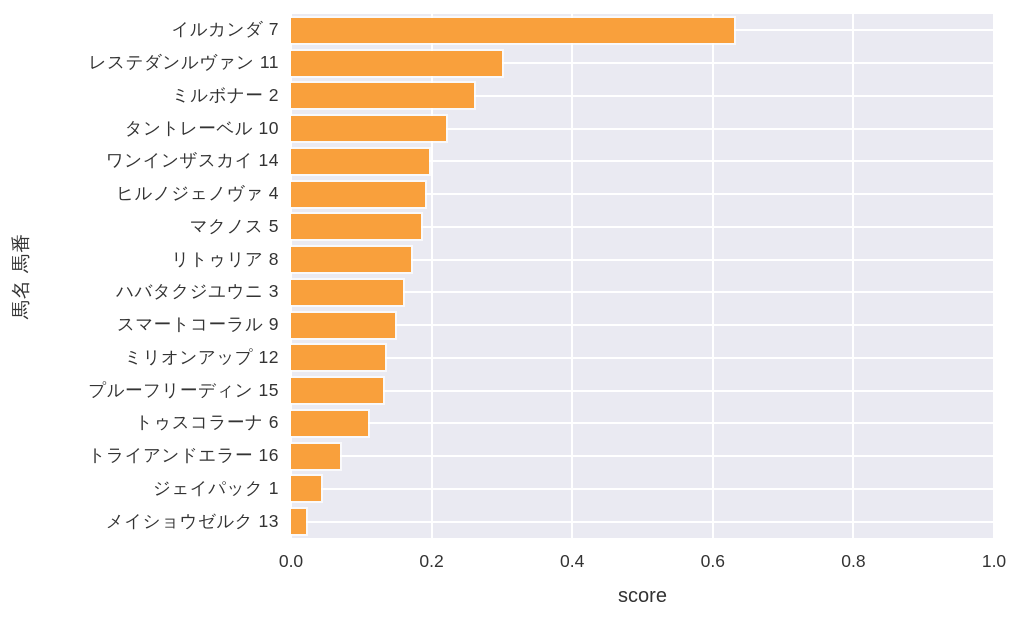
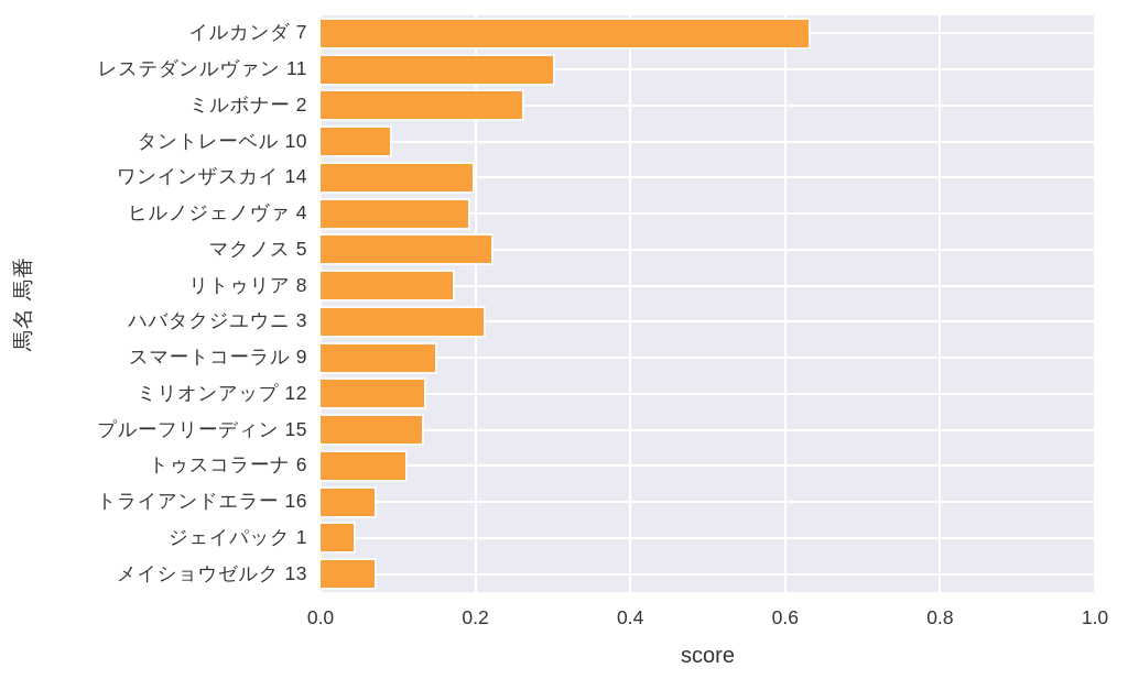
タントレーベル 10: 0.22 -> 0.09
マクノス 5: 0.18 -> 0.22
ハバタクジユウニ 3: 0.16 -> 0.21
メイショウゼルク 13: 0.02 -> 0.07
